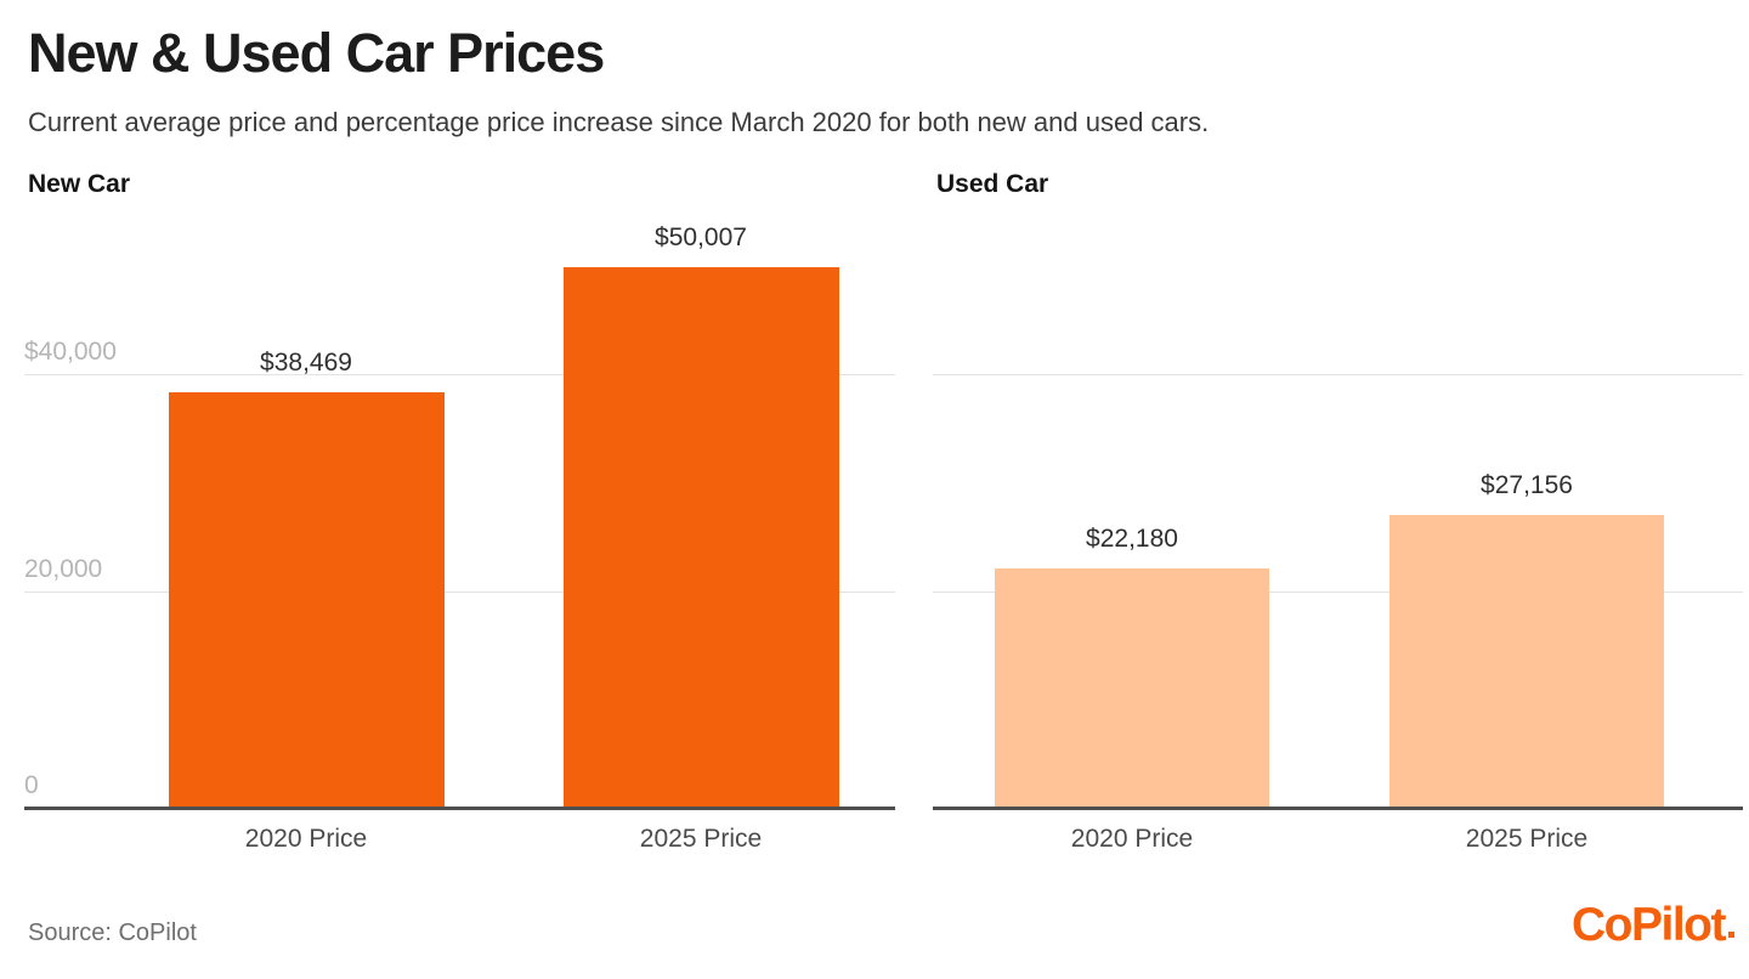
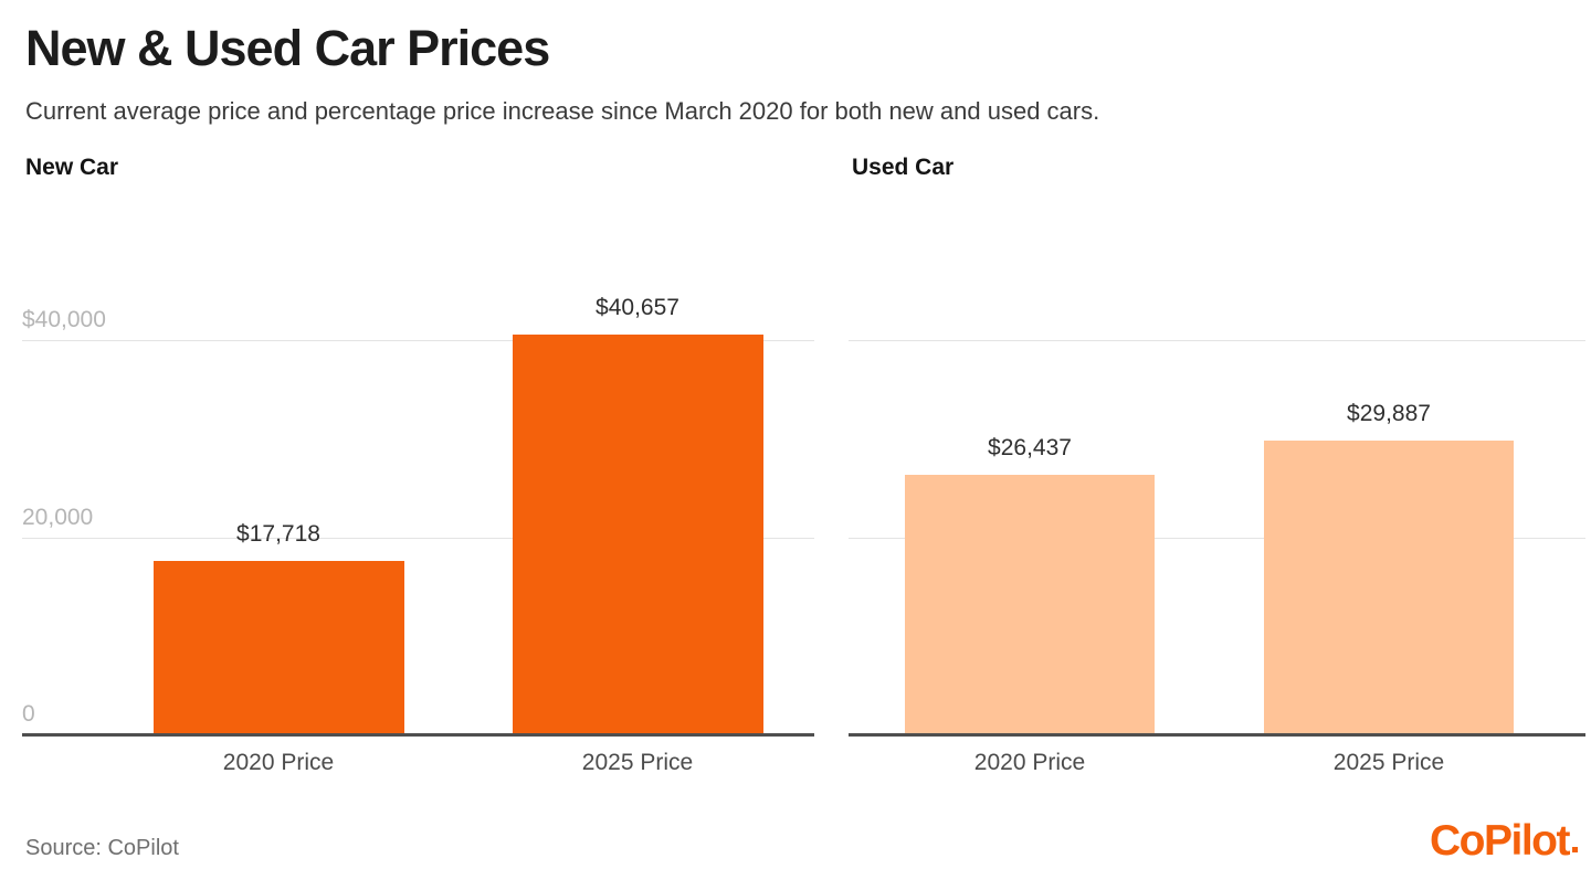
New Car/2020 Price: $38,469 -> $17,718
New Car/2025 Price: $50,007 -> $40,657
Used Car/2020 Price: $22,180 -> $26,437
Used Car/2025 Price: $27,156 -> $29,887
